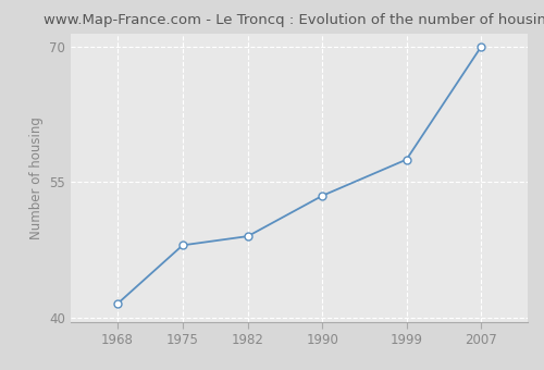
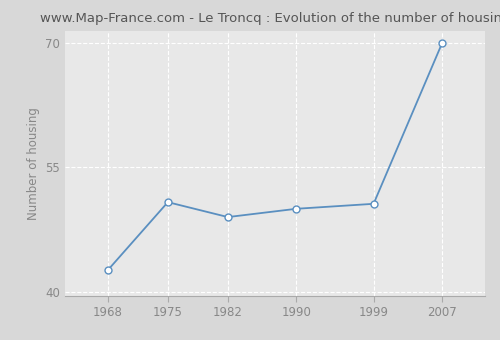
1968: 41.5 -> 42.6
1975: 48.0 -> 50.8
1990: 53.5 -> 50.0
1999: 57.5 -> 50.6
